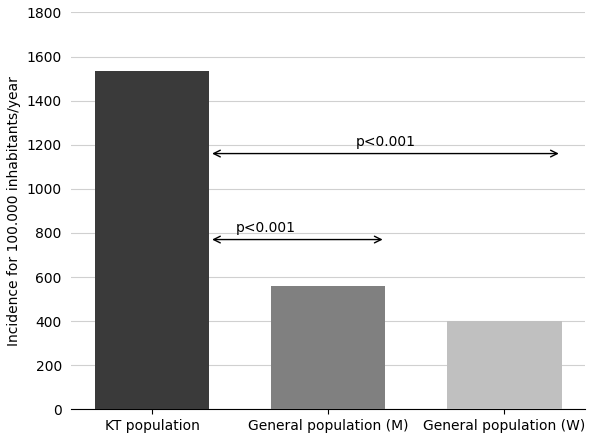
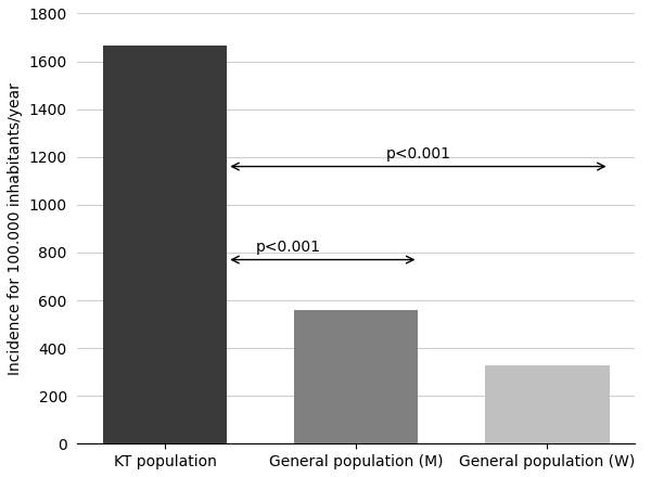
KT population: 1535 -> 1665
General population (W): 400 -> 330
